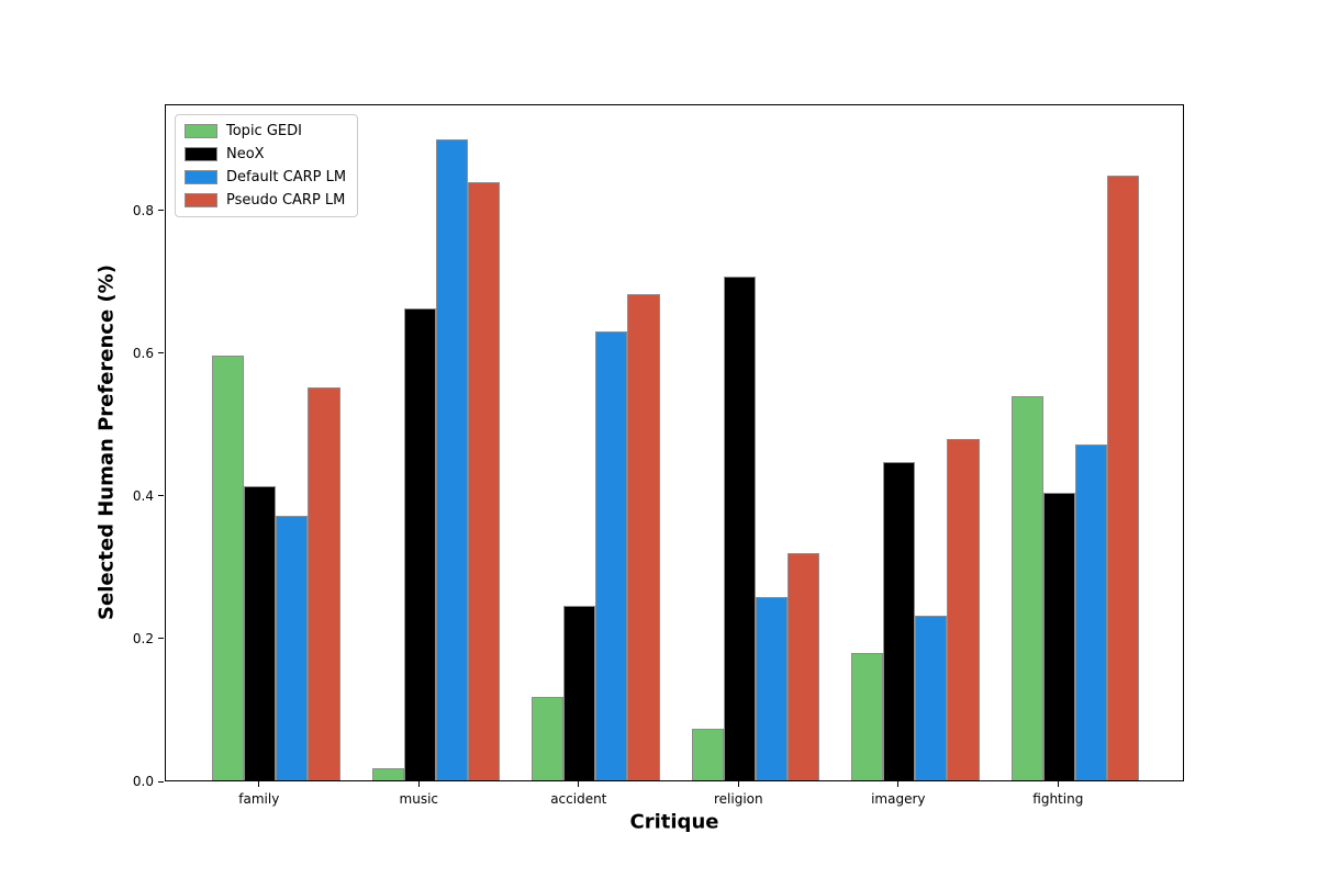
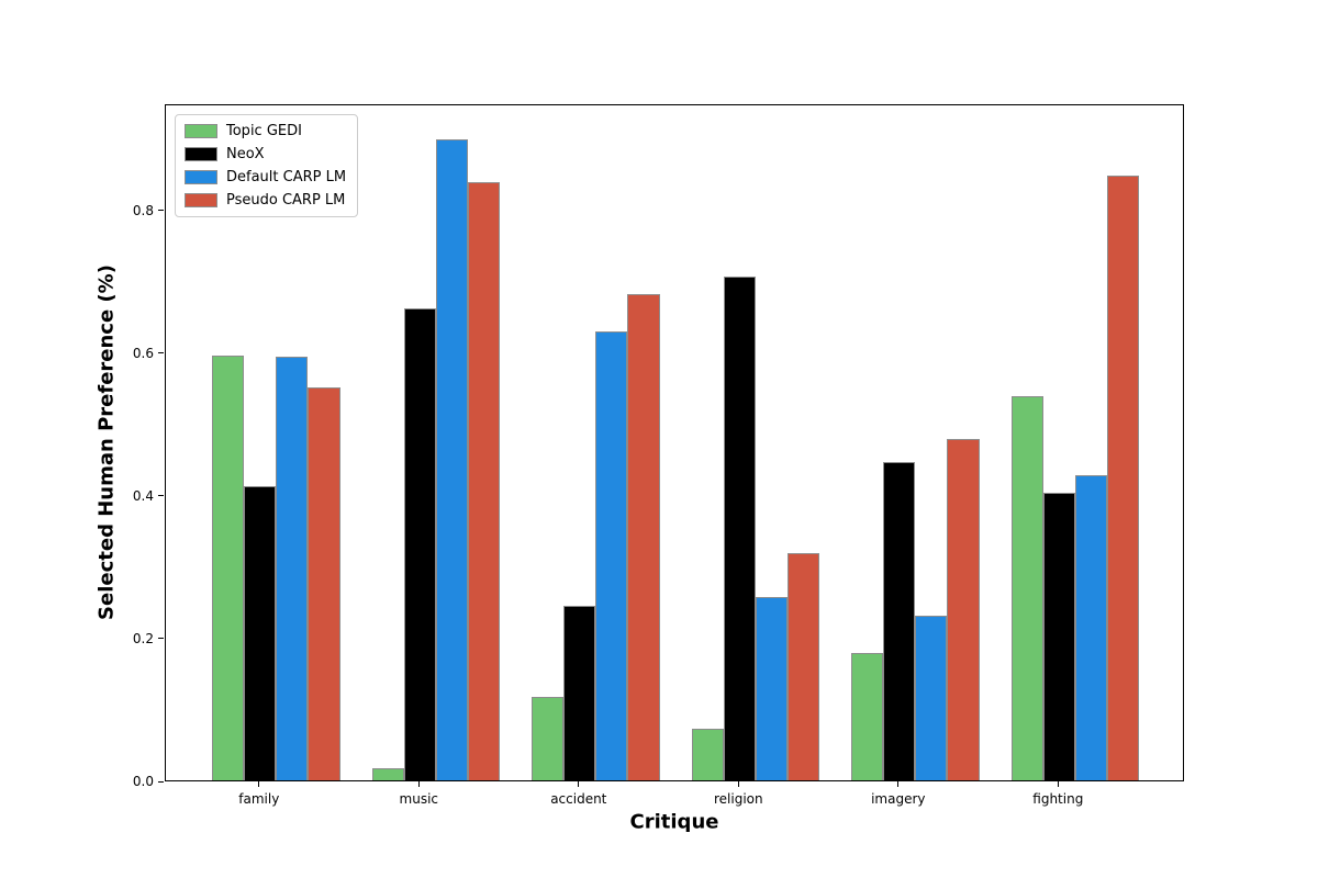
Default CARP LM/family: 0.37 -> 0.59
Default CARP LM/fighting: 0.47 -> 0.43
